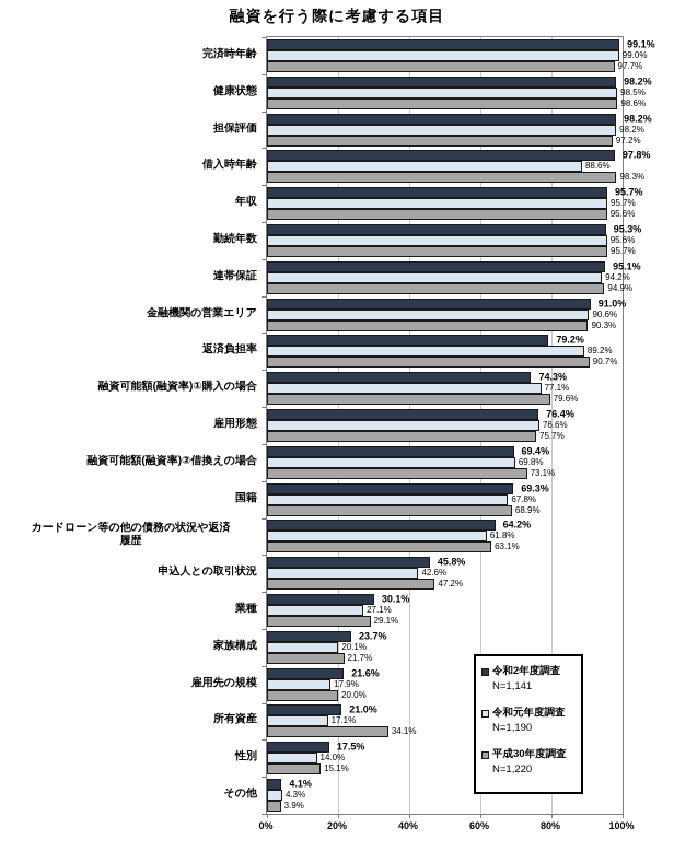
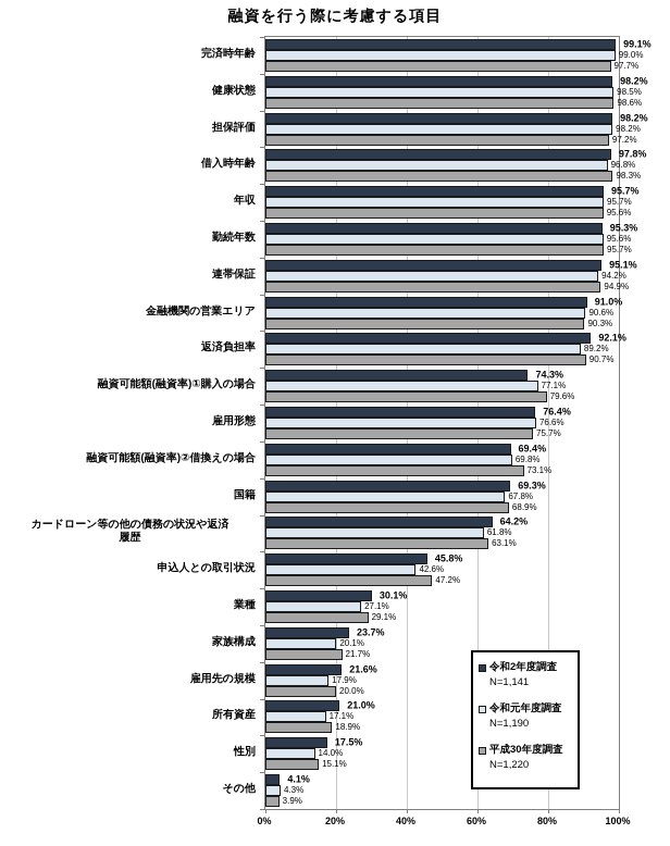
令和元年度調査/借入時年齢: 88.6% -> 96.8%
令和2年度調査/返済負担率: 79.2% -> 92.1%
平成30年度調査/所有資産: 34.1% -> 18.9%
